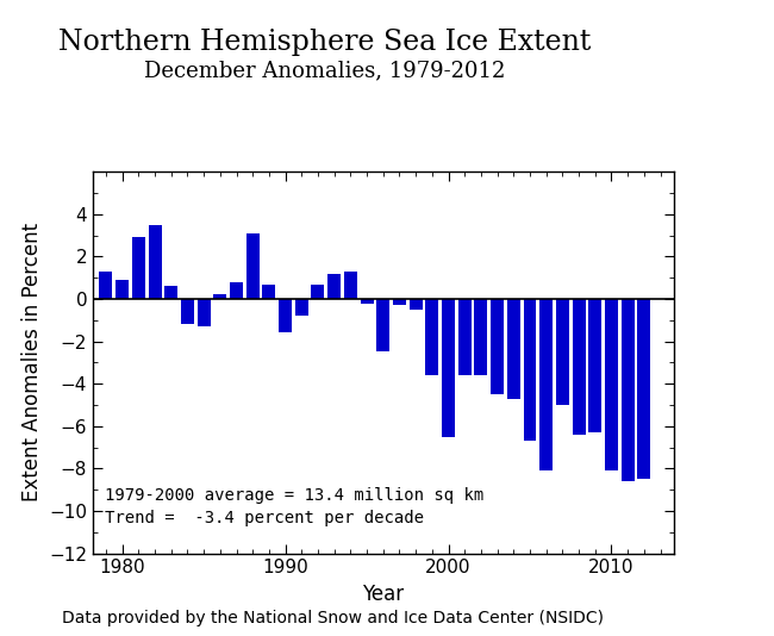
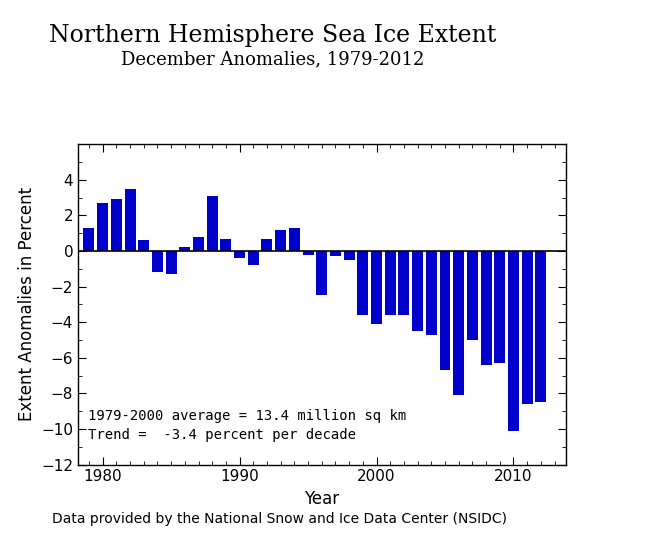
1980: 0.9 -> 2.7
1990: -1.6 -> -0.4
2000: -6.5 -> -4.1
2010: -8.1 -> -10.1
